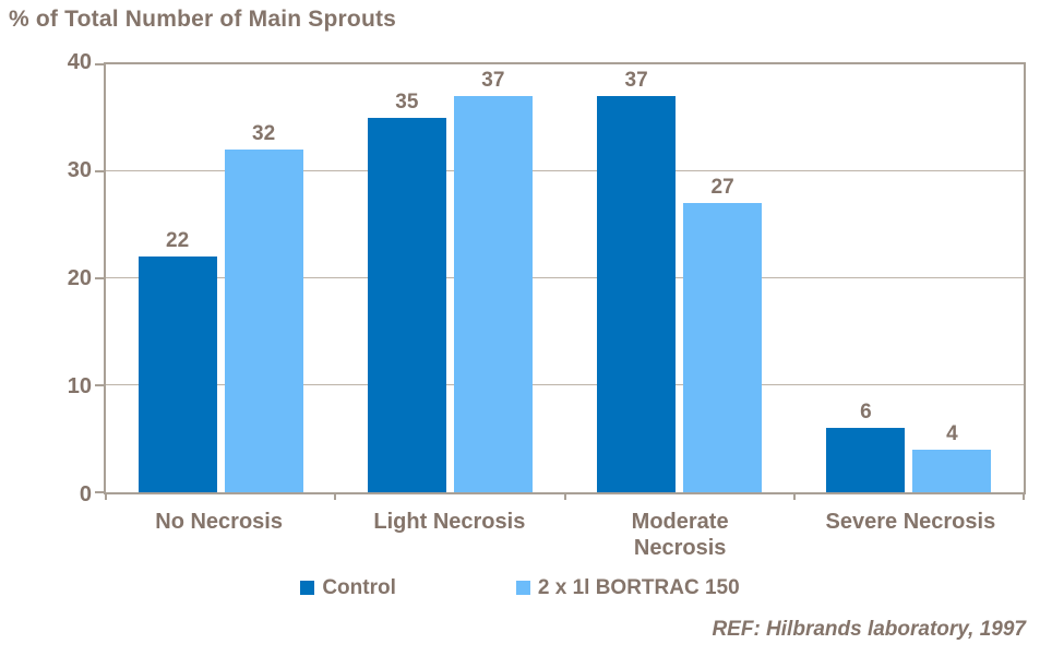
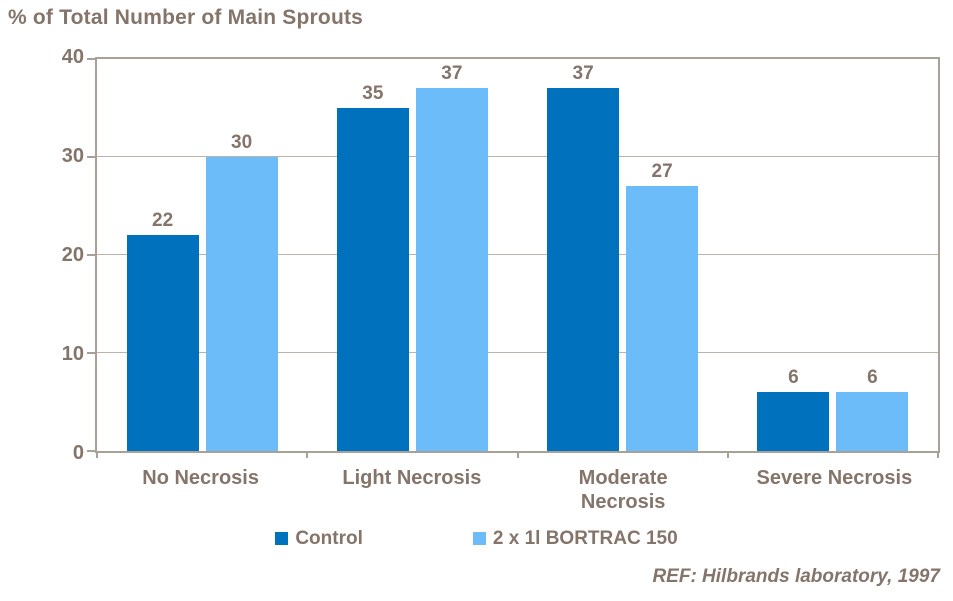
2 x 1l BORTRAC 150/No Necrosis: 32 -> 30
2 x 1l BORTRAC 150/Severe Necrosis: 4 -> 6
